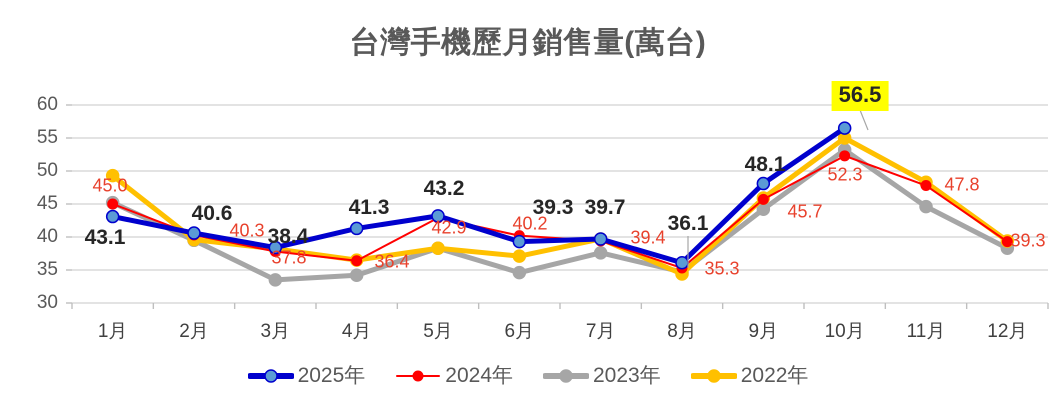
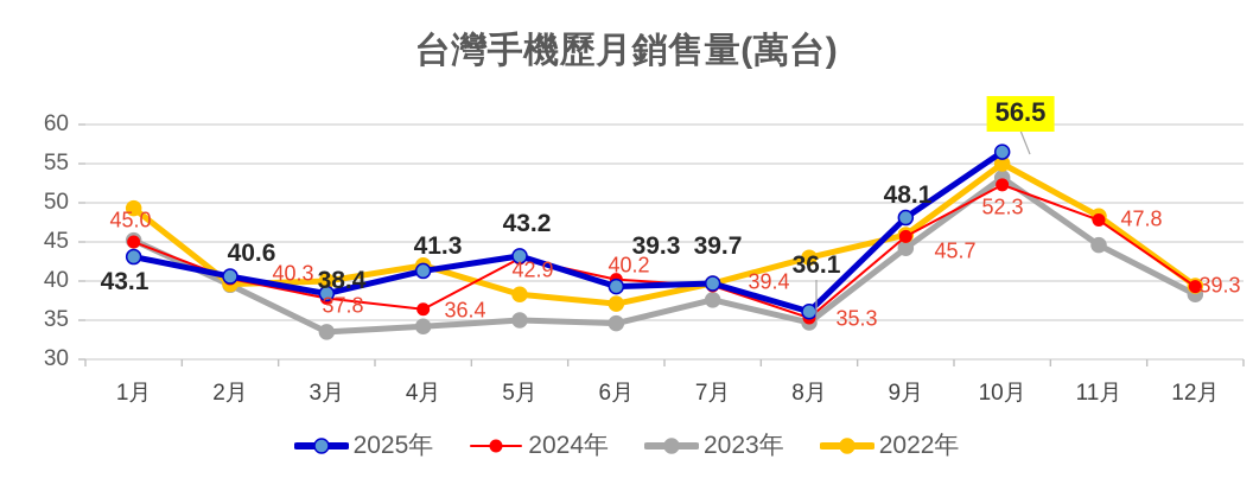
2022年/3月: 38 -> 40
2022年/4月: 36 -> 42
2023年/5月: 38 -> 35
2022年/8月: 34 -> 43
